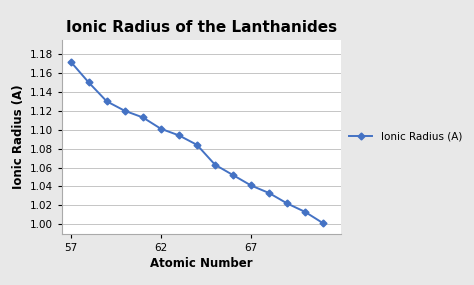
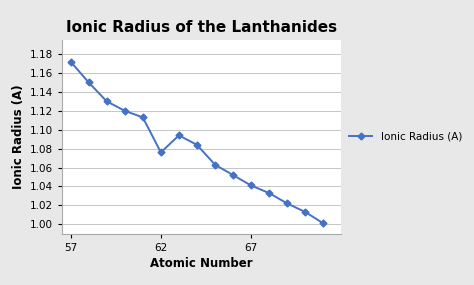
62: 1.101 -> 1.076
